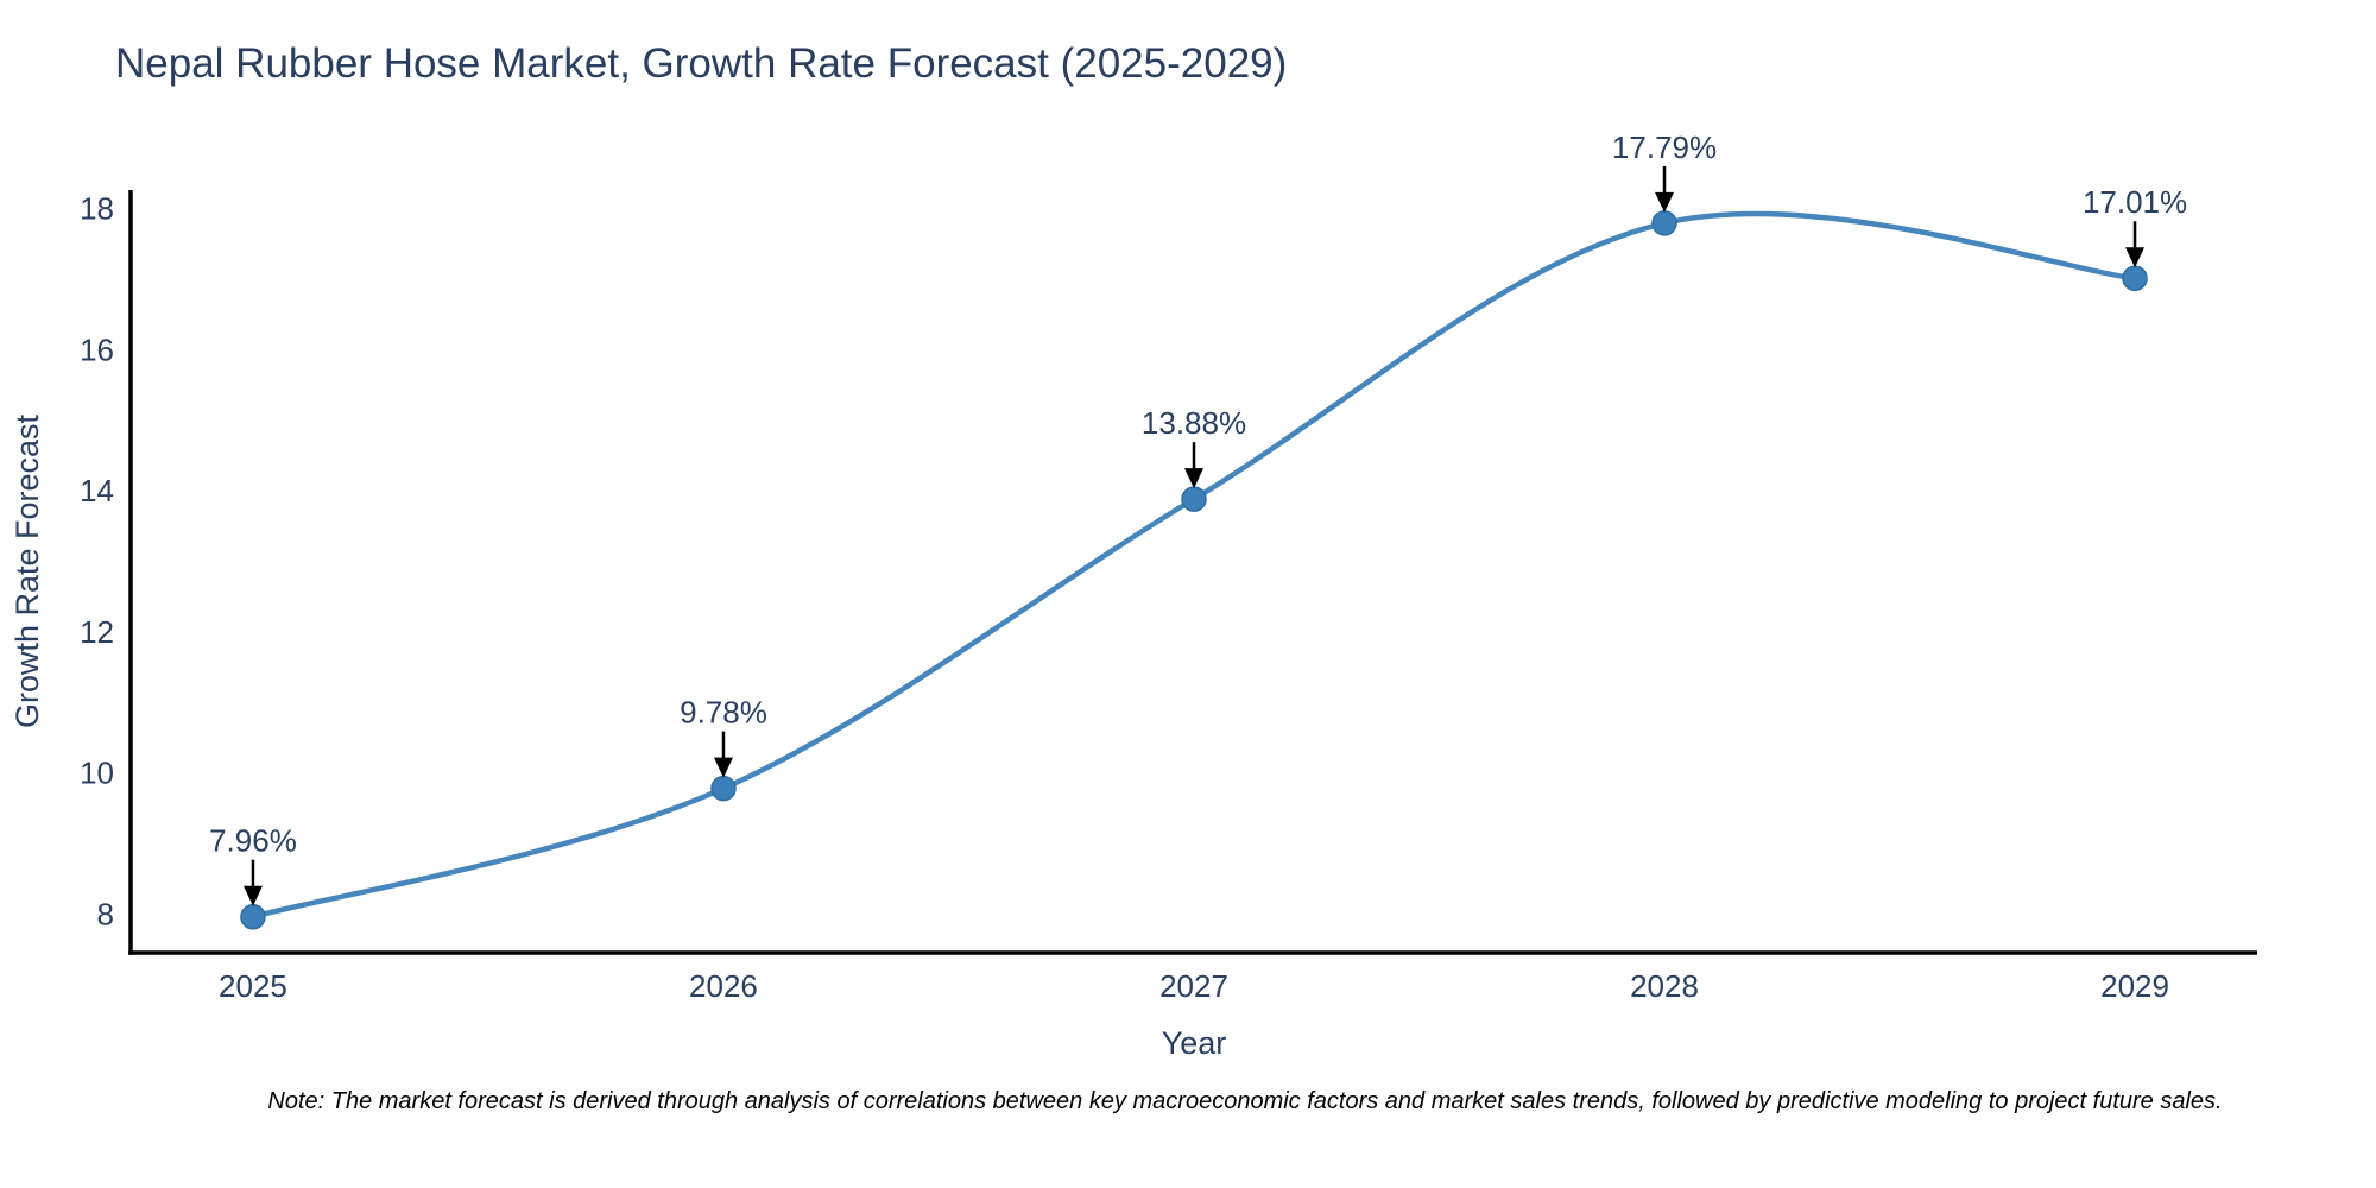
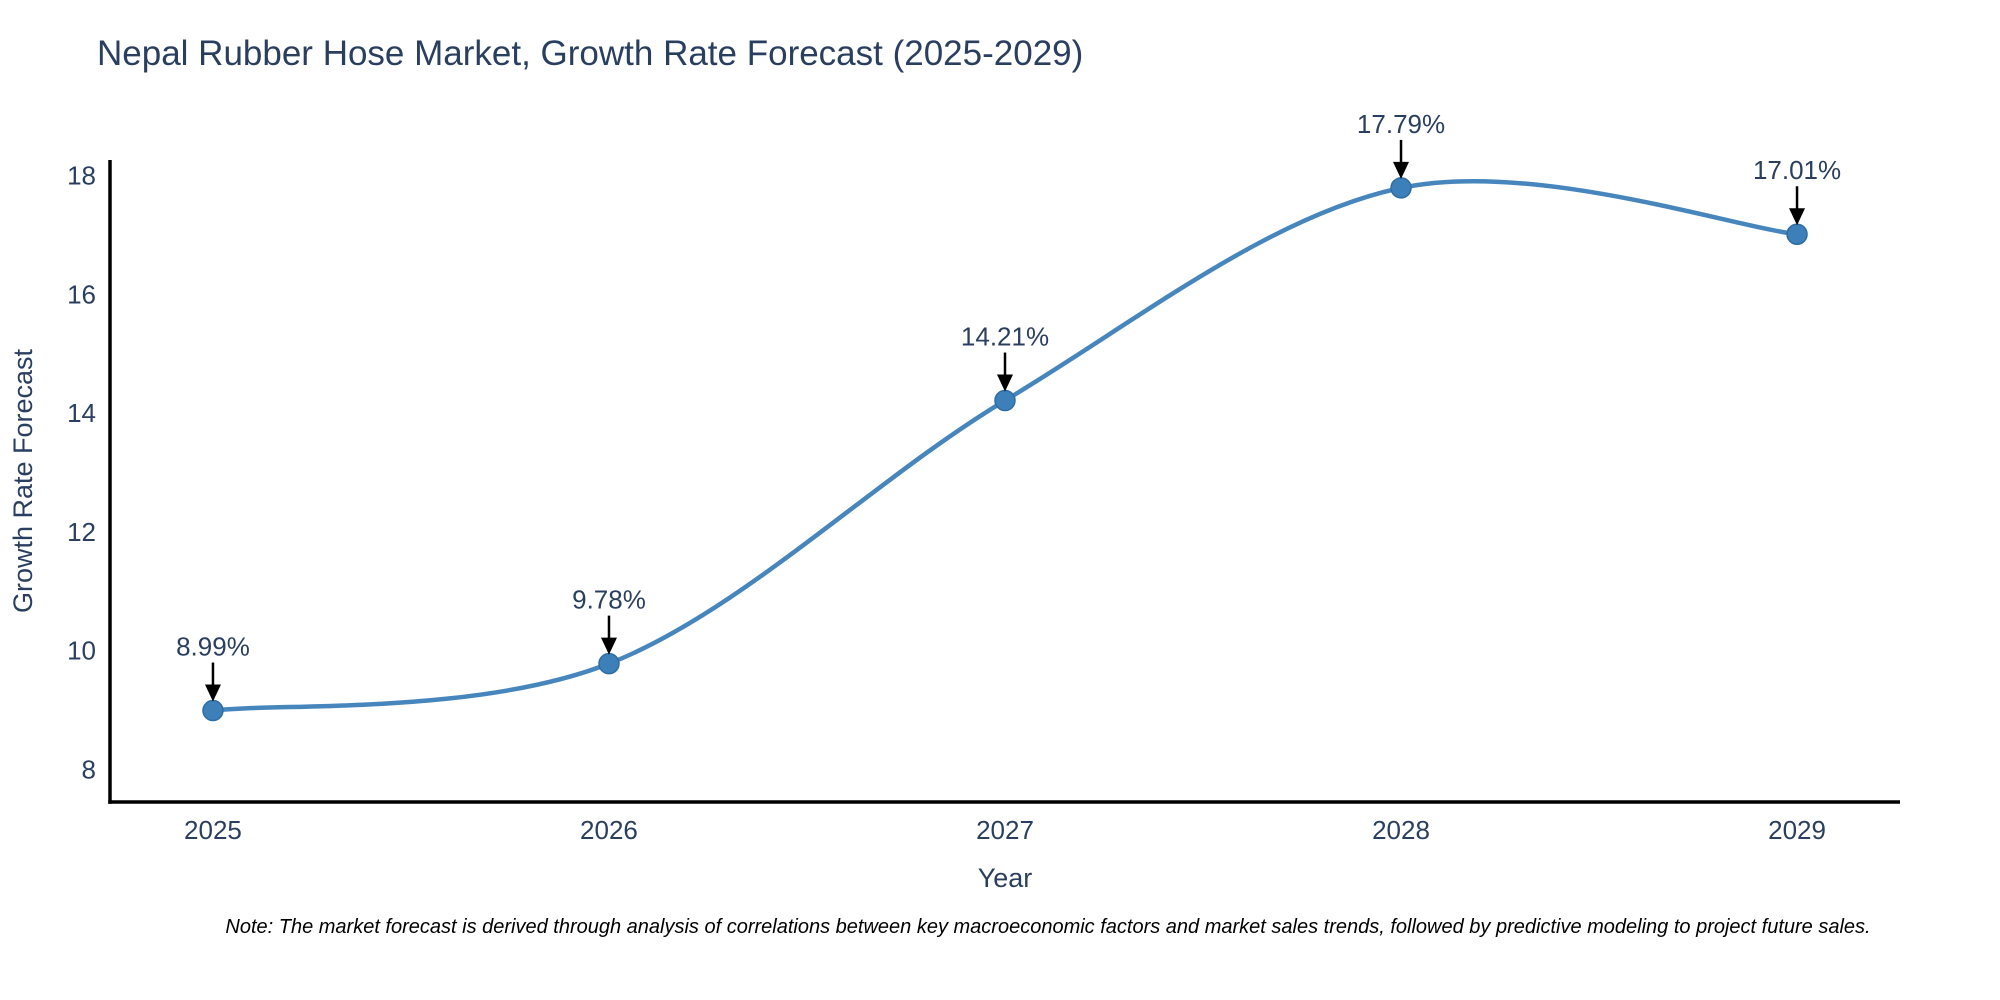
2025: 7.96% -> 8.99%
2027: 13.88% -> 14.21%
